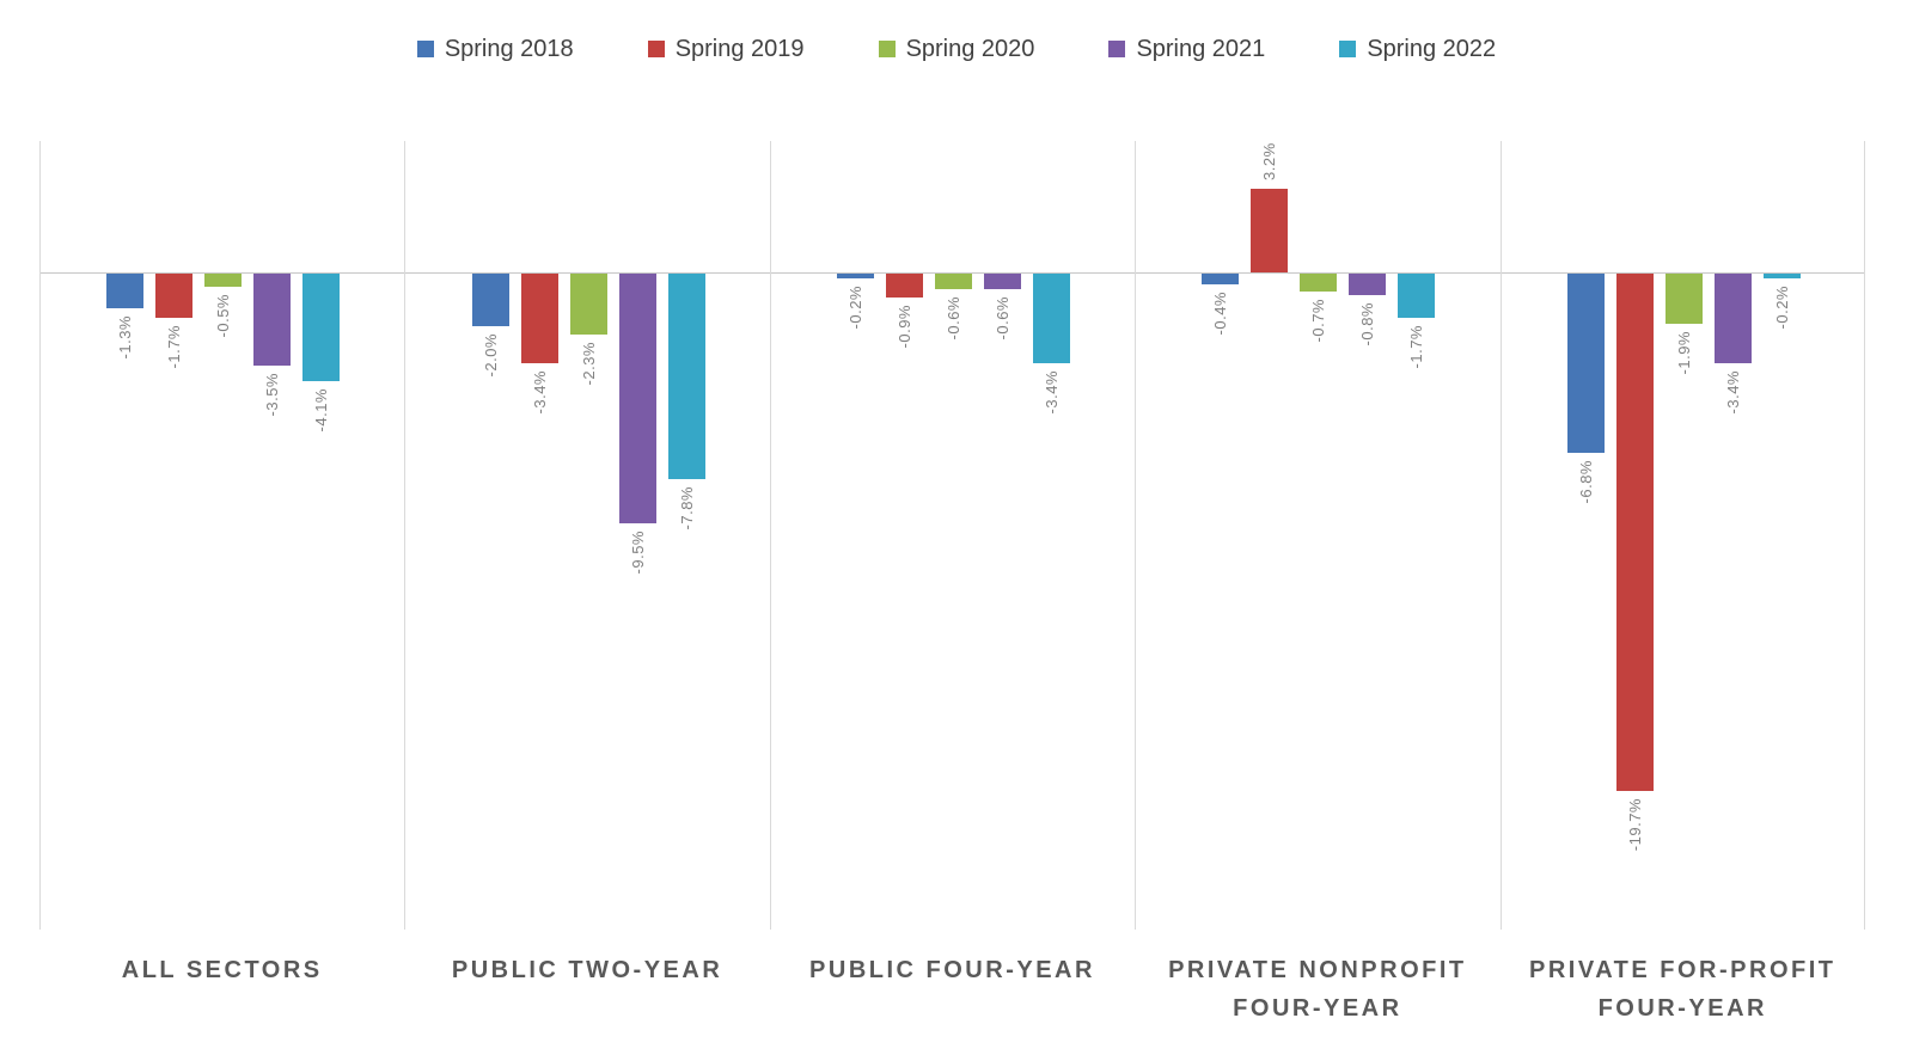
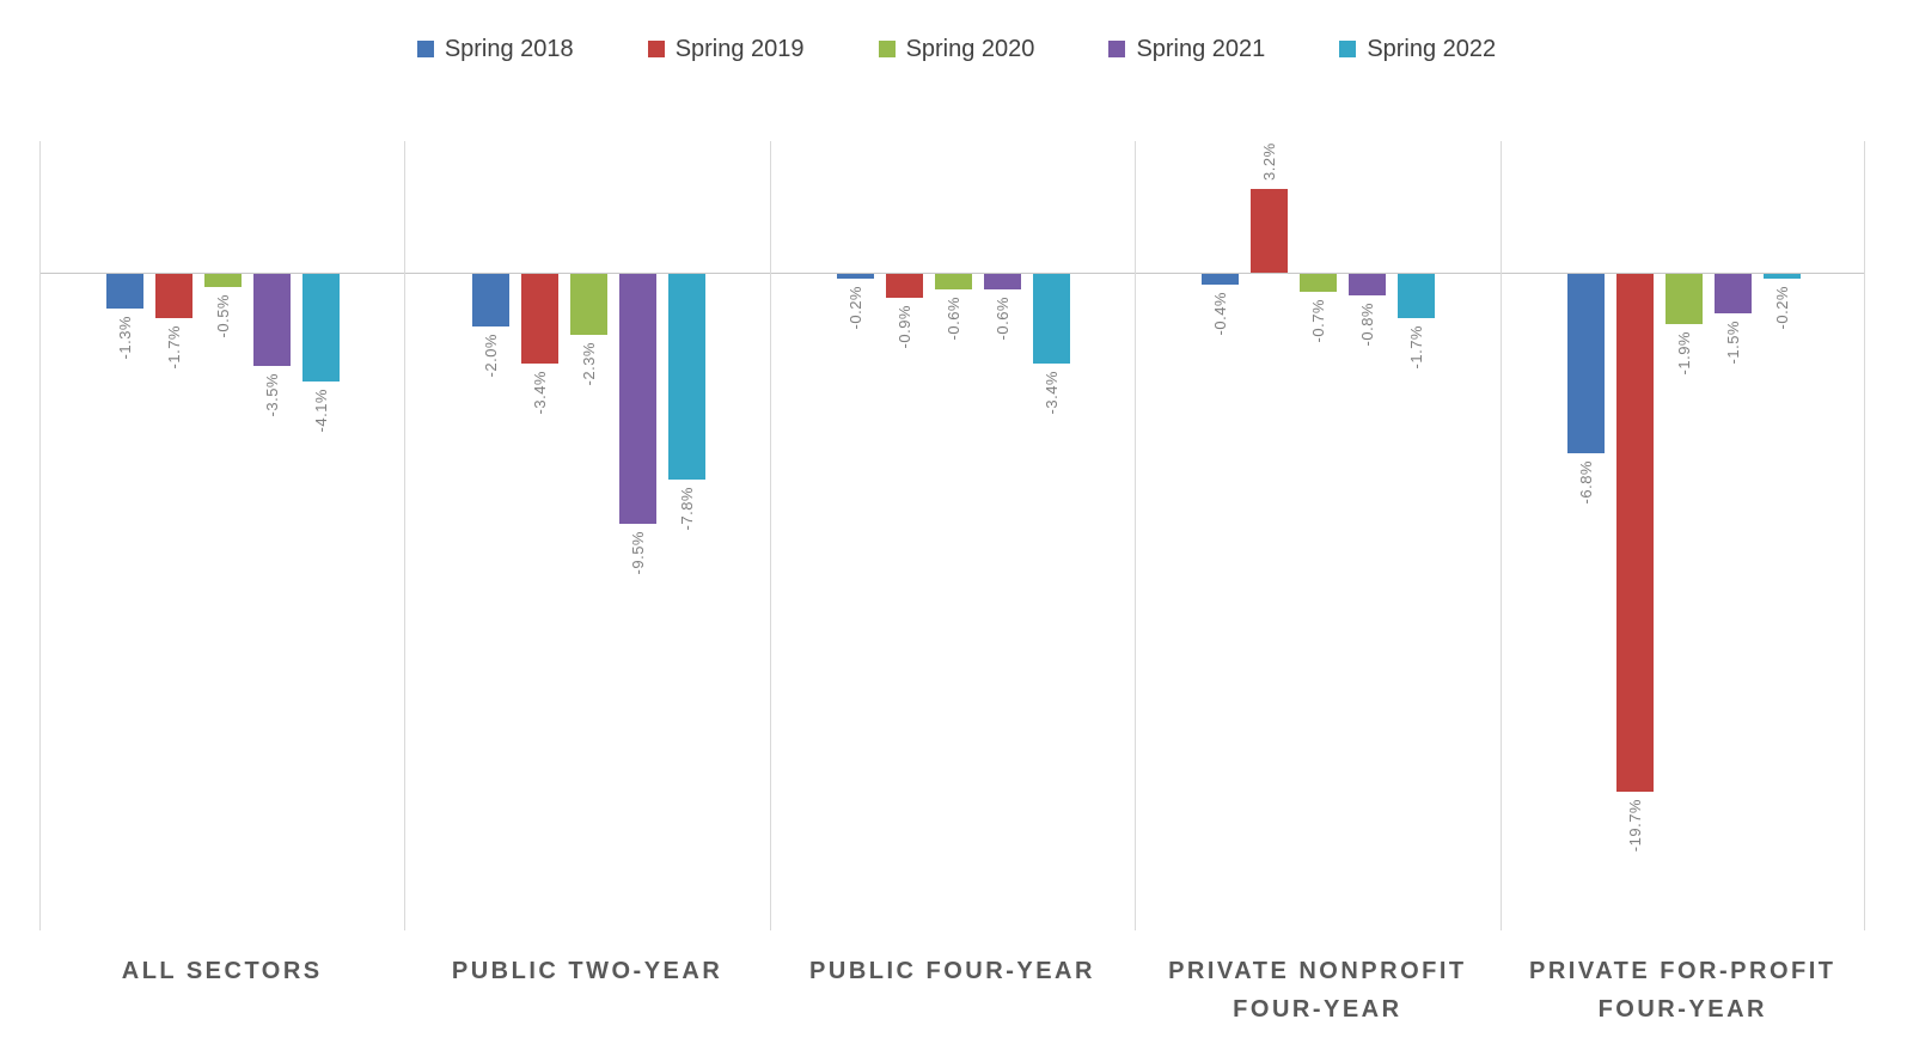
Spring 2021/PRIVATE FOR-PROFIT FOUR-YEAR: -3.4% -> -1.5%
